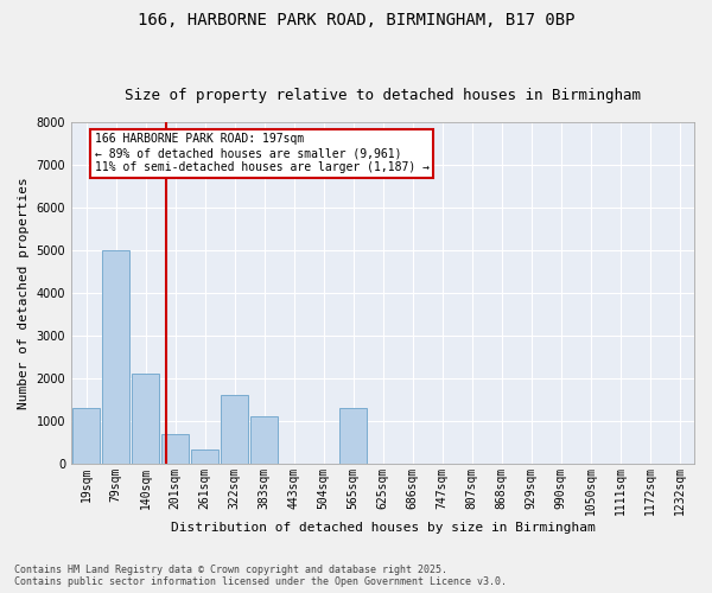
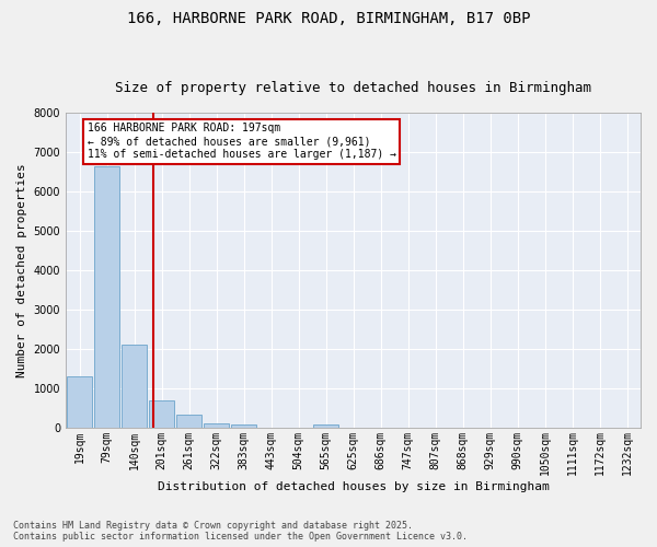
79sqm: 5000 -> 6650
322sqm: 1600 -> 110
383sqm: 1100 -> 60
565sqm: 1300 -> 60
